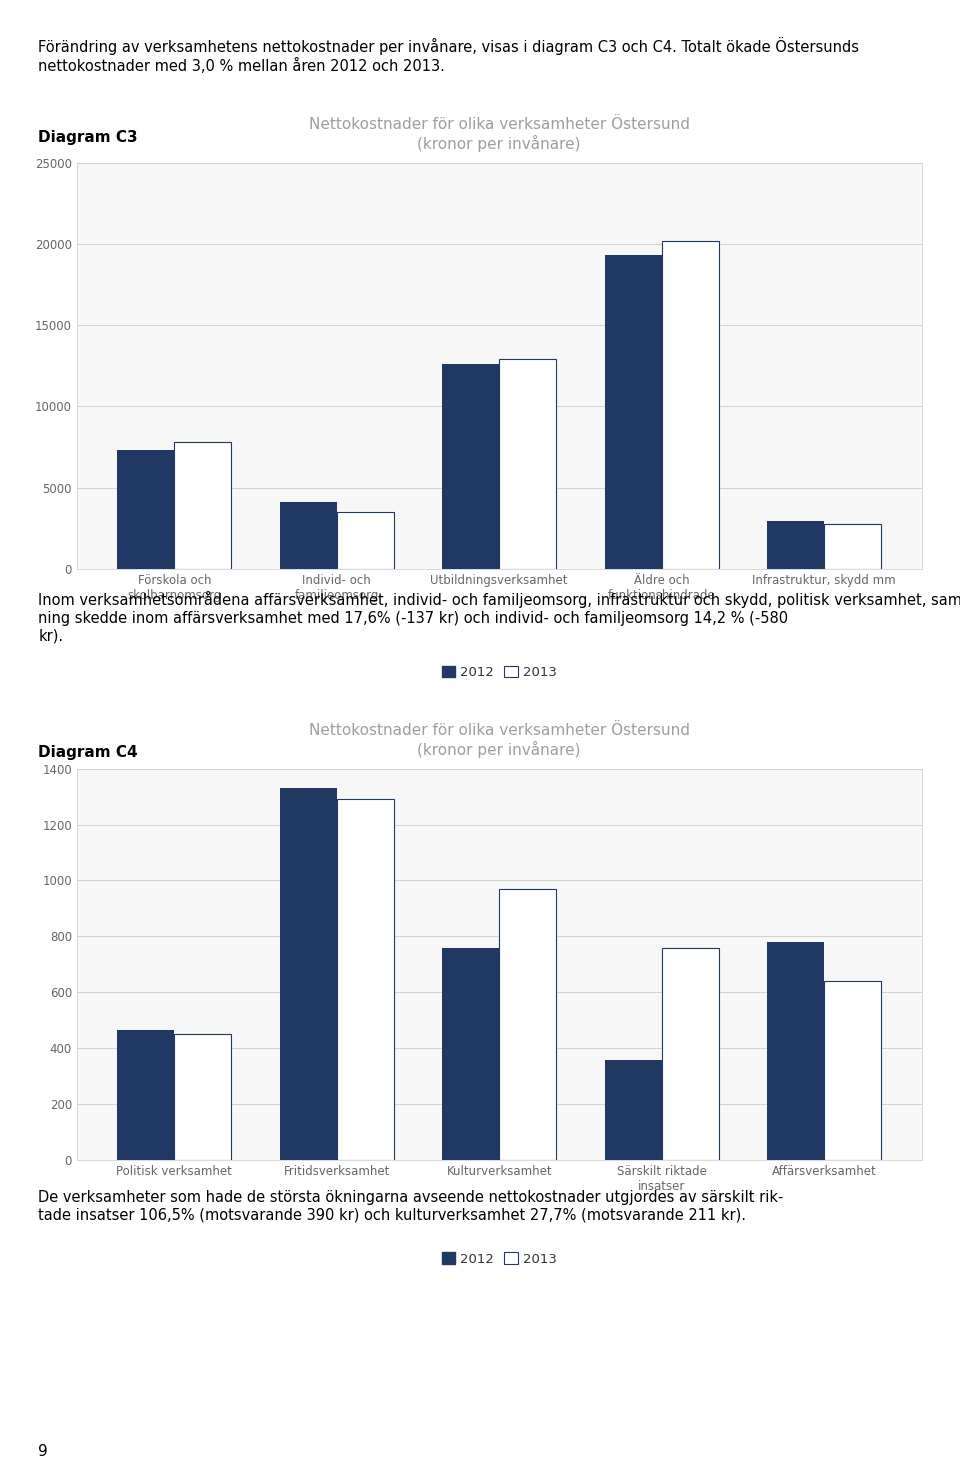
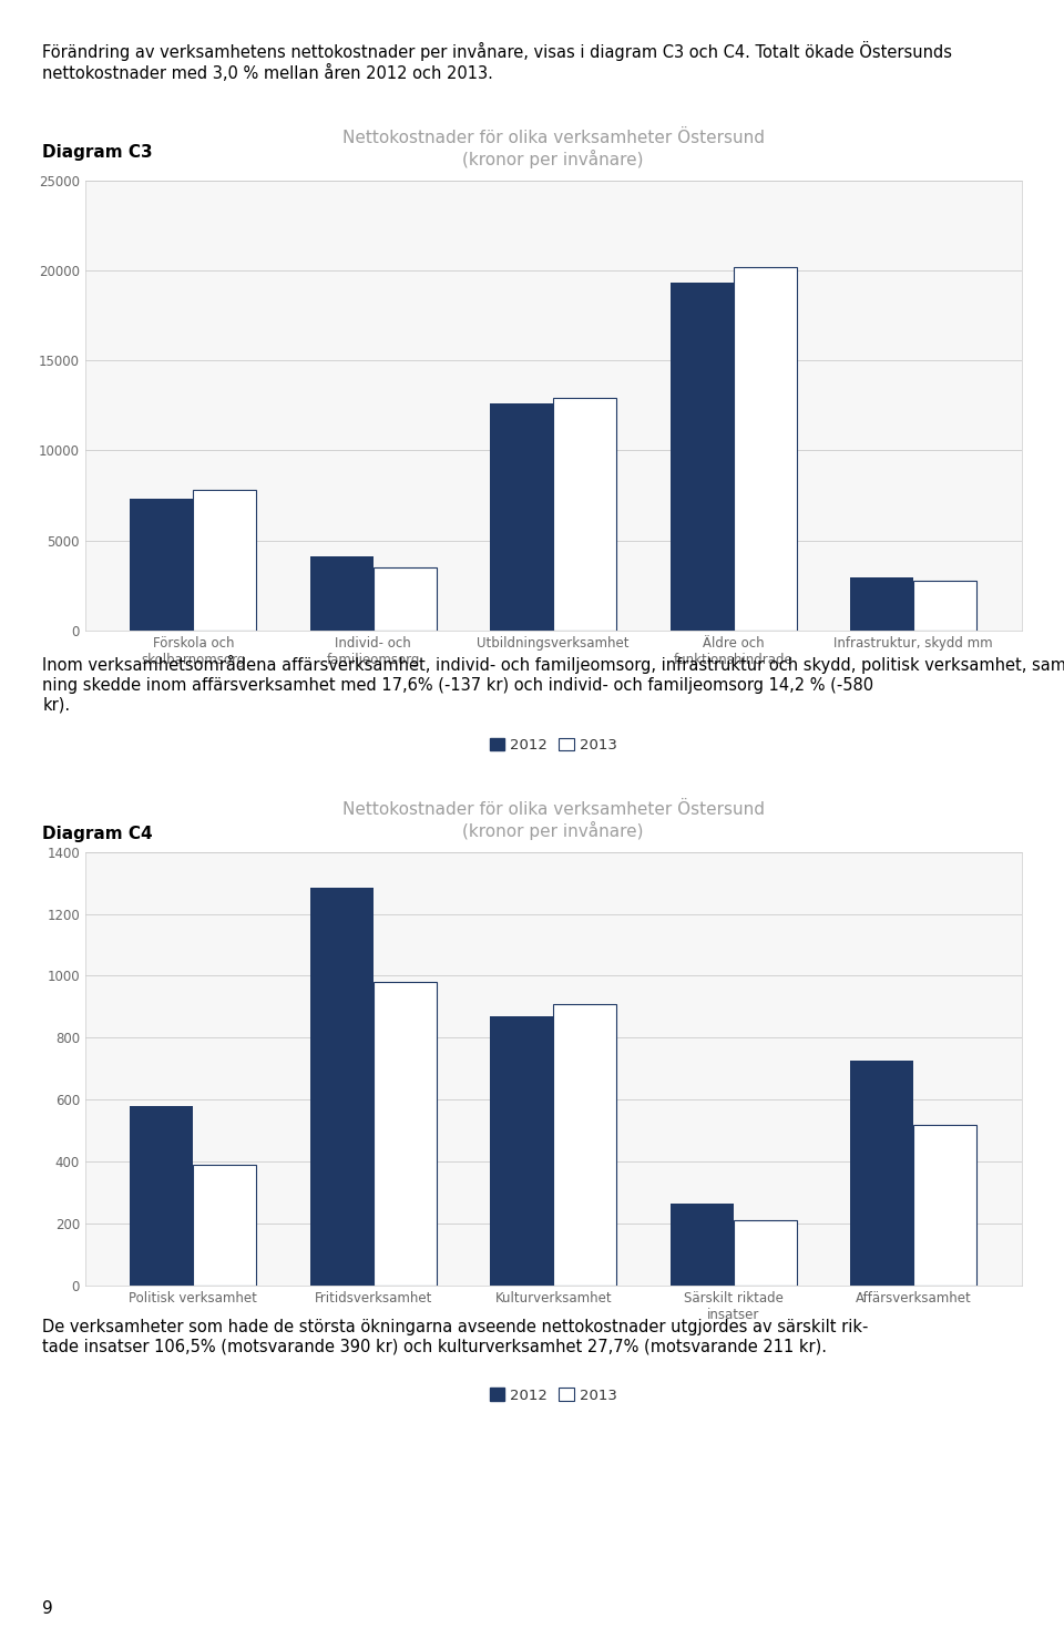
2012/Politisk verksamhet: 465 -> 580
2013/Politisk verksamhet: 450 -> 390
2012/Fritidsverksamhet: 1330 -> 1285
2013/Fritidsverksamhet: 1290 -> 980
2012/Kulturverksamhet: 760 -> 870
2013/Kulturverksamhet: 970 -> 910
2012/Särskilt riktade insatser: 360 -> 265
2013/Särskilt riktade insatser: 760 -> 210
2012/Affärsverksamhet: 780 -> 725
2013/Affärsverksamhet: 640 -> 520
